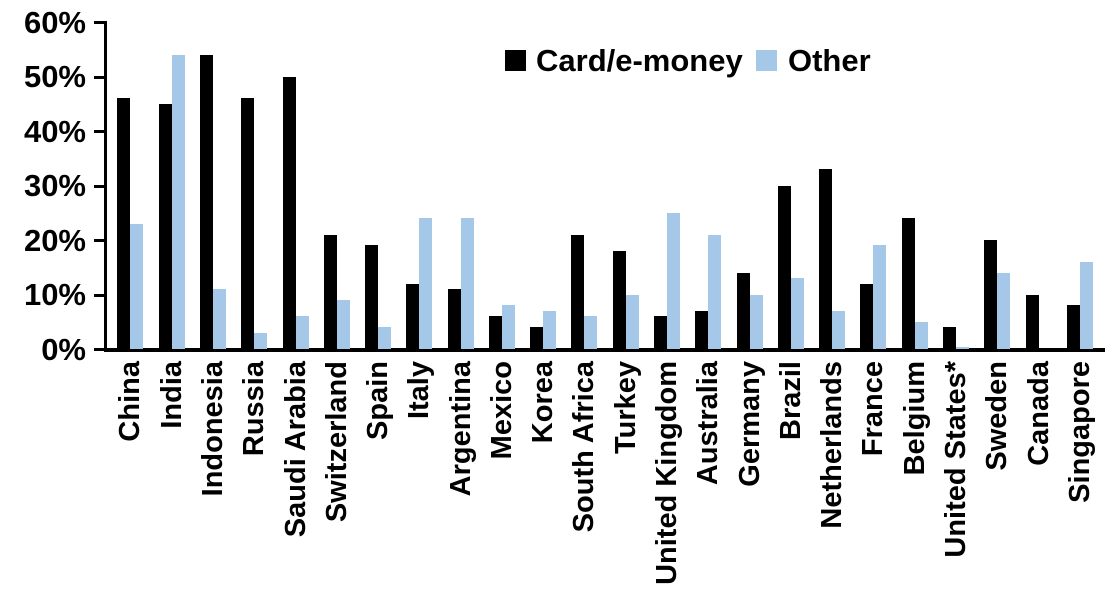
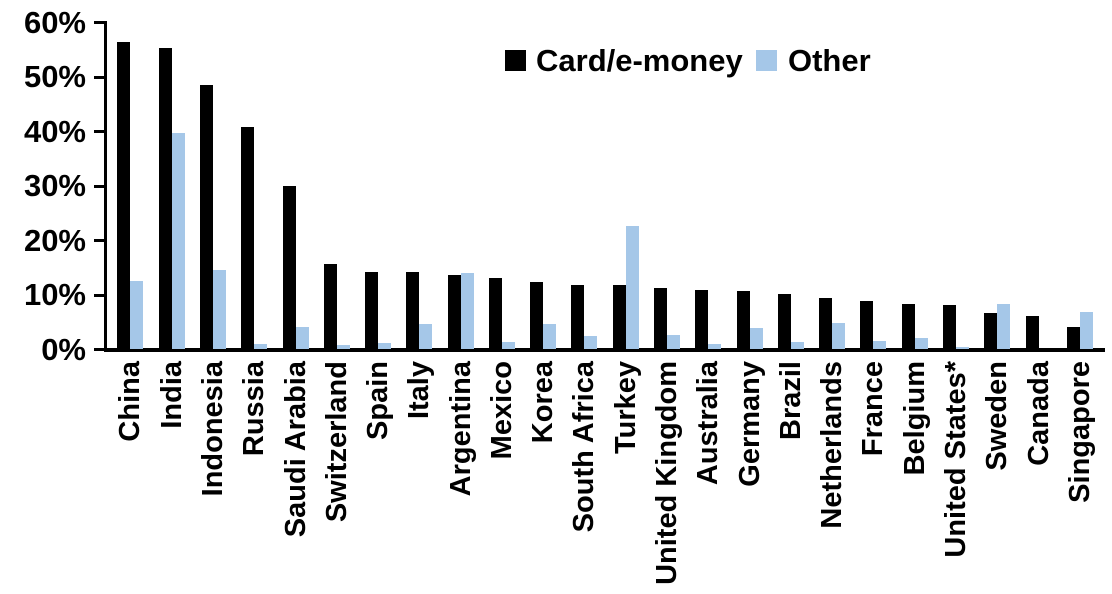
Card/e-money/China: 46% -> 56%
Other/China: 23% -> 12%
Card/e-money/India: 45% -> 55%
Other/India: 54% -> 40%
Card/e-money/Indonesia: 54% -> 48%
Other/Indonesia: 11% -> 14%
Card/e-money/Russia: 46% -> 41%
Other/Russia: 3% -> 1%
Card/e-money/Saudi Arabia: 50% -> 30%
Other/Saudi Arabia: 6% -> 4%
Card/e-money/Switzerland: 21% -> 16%
Other/Switzerland: 9% -> 1%
Card/e-money/Spain: 19% -> 14%
Other/Spain: 4% -> 1%
Card/e-money/Italy: 12% -> 14%
Other/Italy: 24% -> 4%
Card/e-money/Argentina: 11% -> 14%
Other/Argentina: 24% -> 14%
Card/e-money/Mexico: 6% -> 13%
Other/Mexico: 8% -> 1%
Card/e-money/Korea: 4% -> 12%
Other/Korea: 7% -> 5%
Card/e-money/South Africa: 21% -> 12%
Other/South Africa: 6% -> 2%
Card/e-money/Turkey: 18% -> 12%
Other/Turkey: 10% -> 23%
Card/e-money/United Kingdom: 6% -> 11%
Other/United Kingdom: 25% -> 2%
Card/e-money/Australia: 7% -> 11%
Other/Australia: 21% -> 1%
Card/e-money/Germany: 14% -> 11%
Other/Germany: 10% -> 4%
Card/e-money/Brazil: 30% -> 10%
Other/Brazil: 13% -> 1%
Card/e-money/Netherlands: 33% -> 9%
Other/Netherlands: 7% -> 5%
Card/e-money/France: 12% -> 9%
Other/France: 19% -> 2%
Card/e-money/Belgium: 24% -> 8%
Other/Belgium: 5% -> 2%
Card/e-money/United States*: 4% -> 8%
Card/e-money/Sweden: 20% -> 7%
Other/Sweden: 14% -> 8%
Card/e-money/Canada: 10% -> 6%
Card/e-money/Singapore: 8% -> 4%
Other/Singapore: 16% -> 7%
